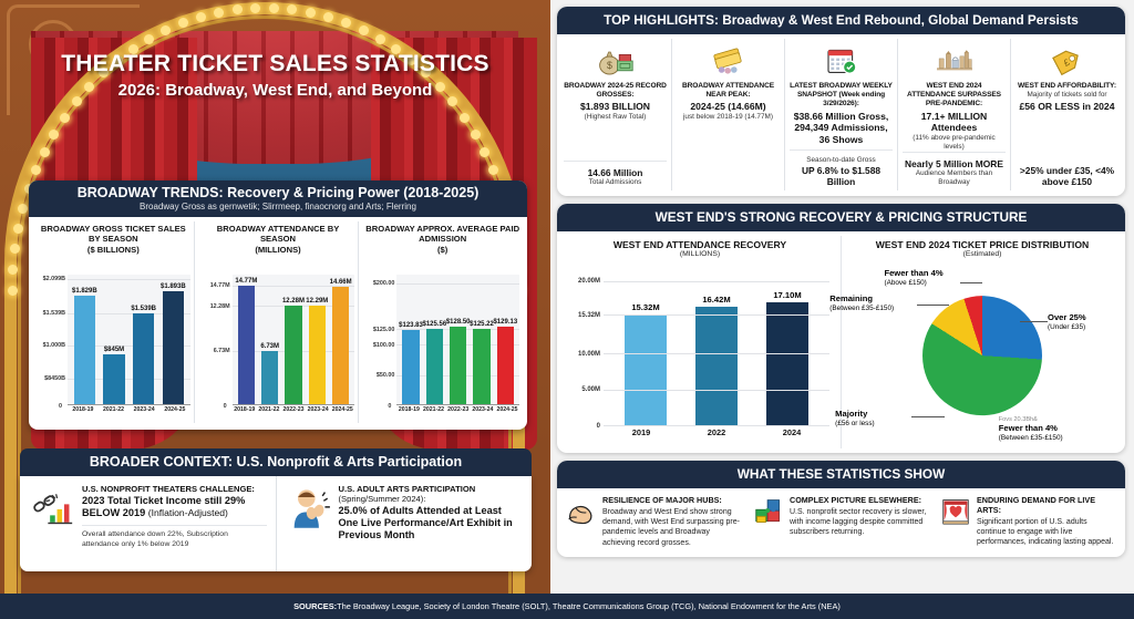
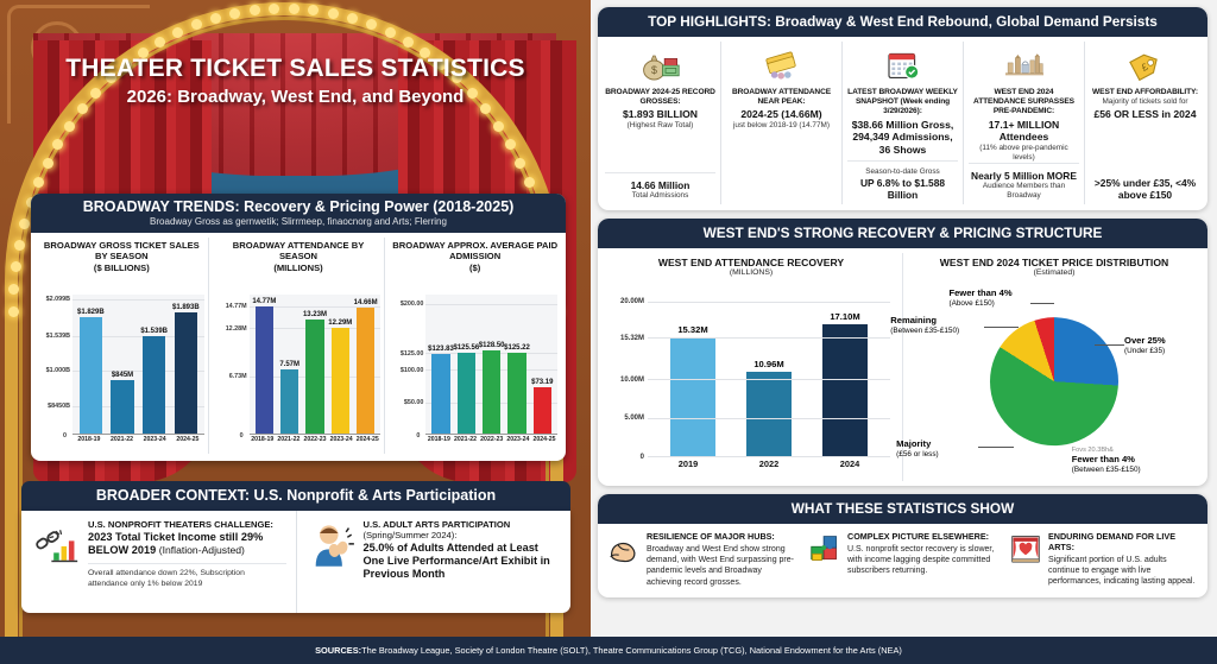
BROADWAY ATTENDANCE BY SEASON/2021-22: 6.73M -> 7.57M
BROADWAY ATTENDANCE BY SEASON/2022-23: 12.28M -> 13.23M
BROADWAY APPROX. AVERAGE PAID ADMISSION/2024-25: $129.13 -> $73.19
WEST END ATTENDANCE RECOVERY/2022: 16.42M -> 10.96M
